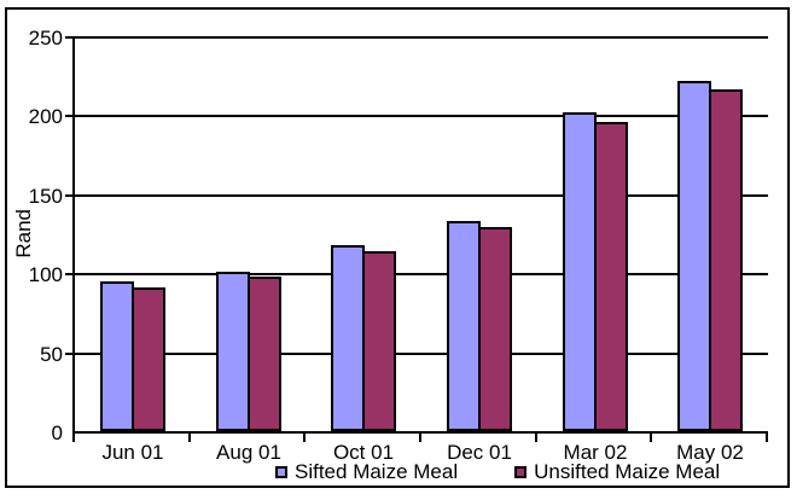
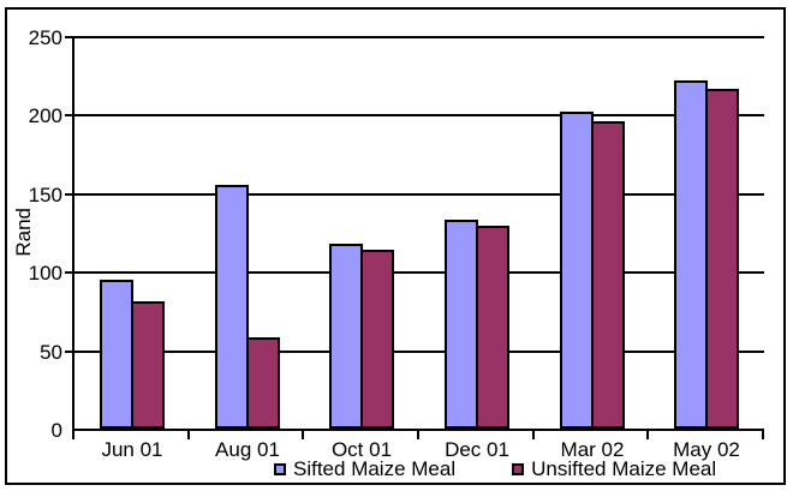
Unsifted Maize Meal/Jun 01: 91 -> 81
Sifted Maize Meal/Aug 01: 101 -> 155
Unsifted Maize Meal/Aug 01: 98 -> 58
